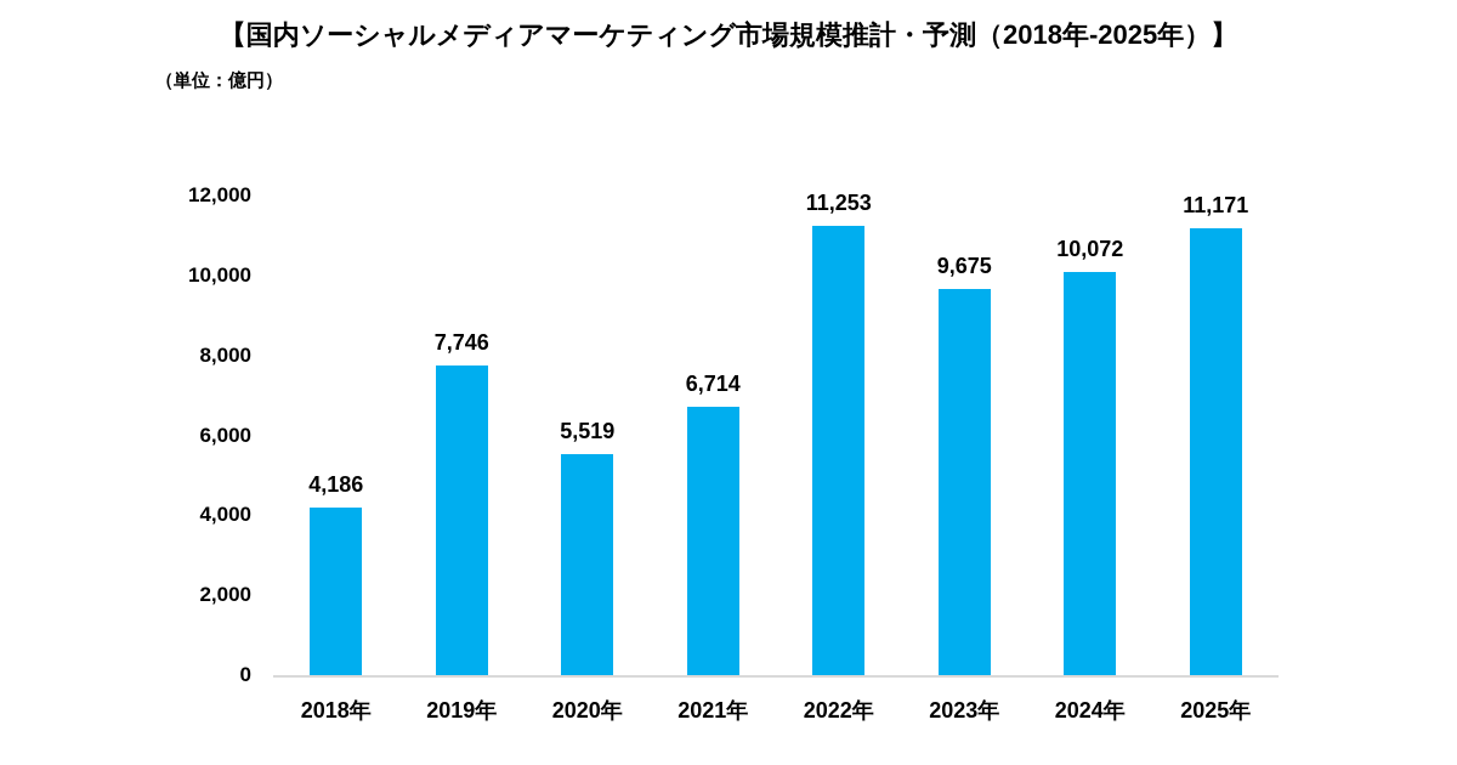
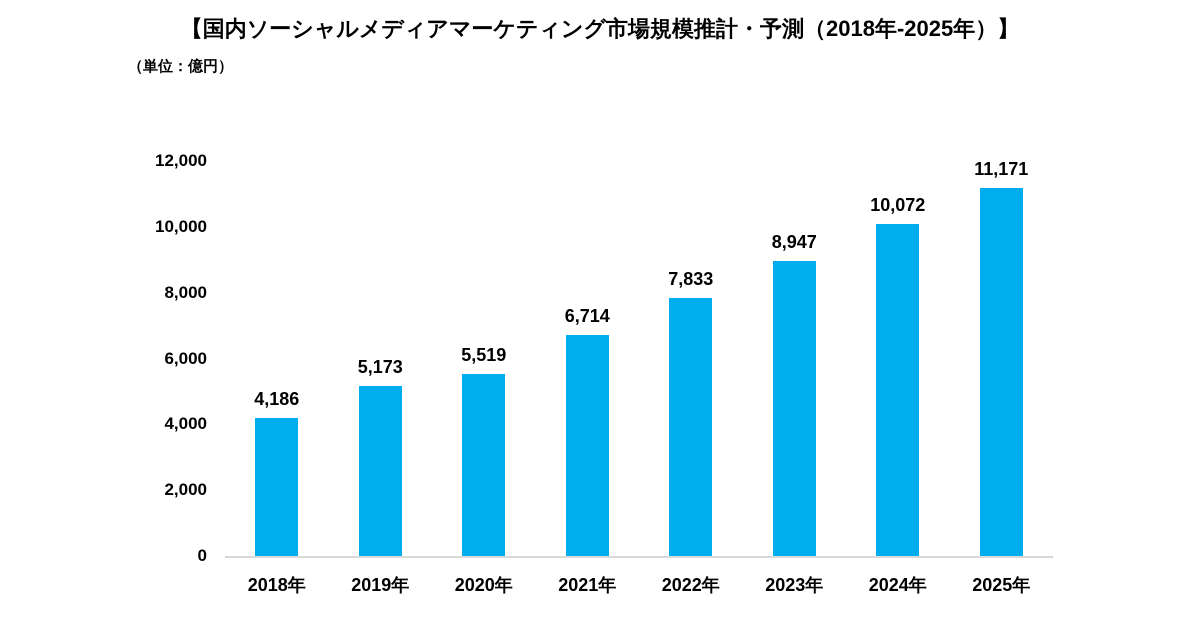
2019年: 7,746 -> 5,173
2022年: 11,253 -> 7,833
2023年: 9,675 -> 8,947
